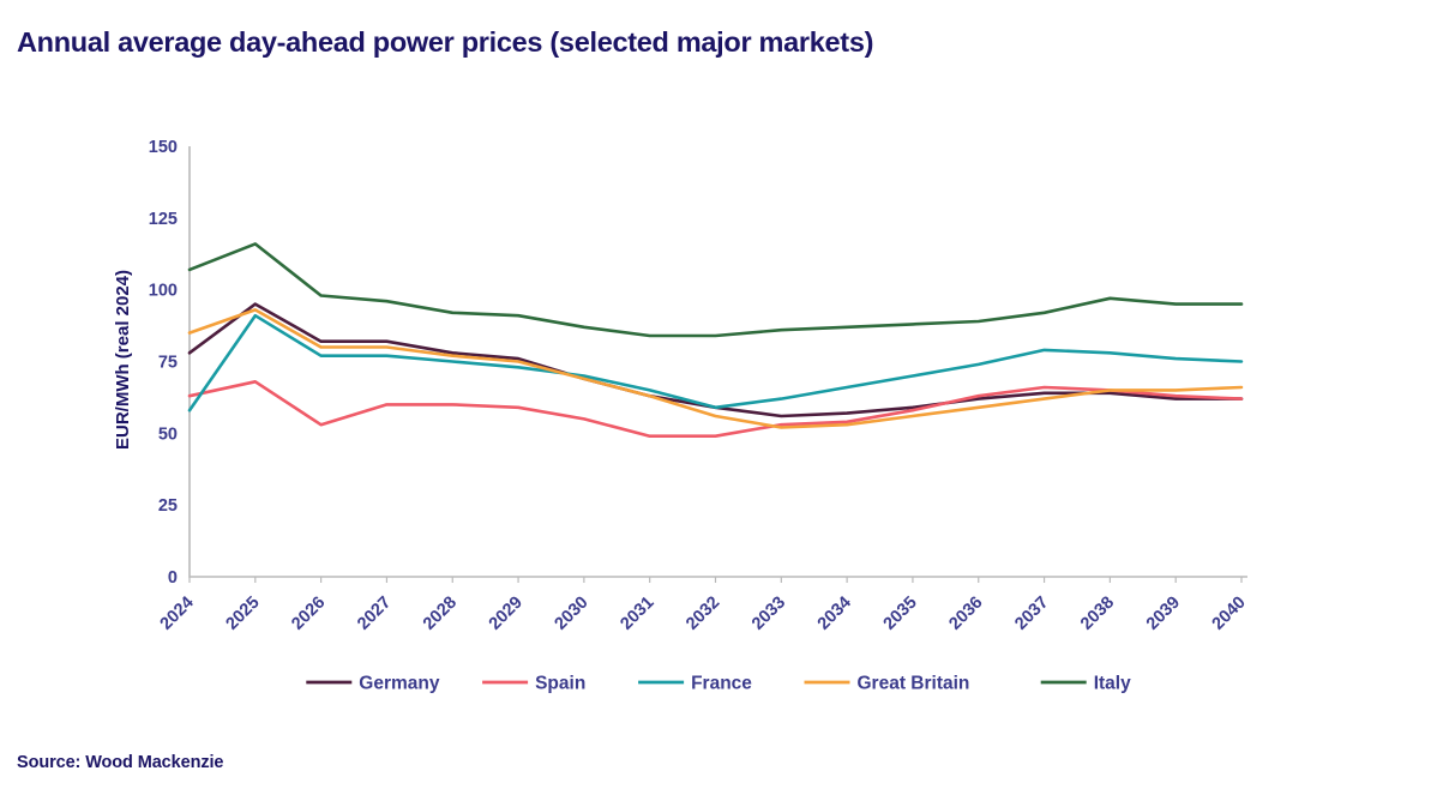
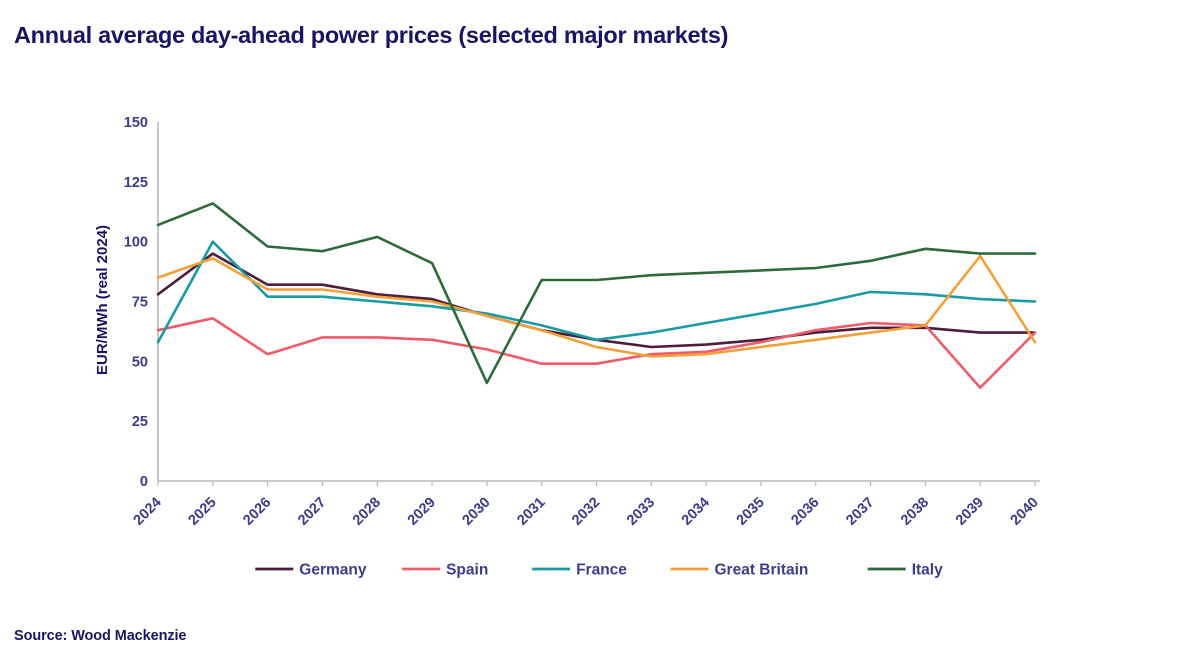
France/2025: 91 -> 100
Italy/2028: 92 -> 102
Italy/2030: 87 -> 41
Spain/2039: 63 -> 39
Great Britain/2039: 65 -> 94
Great Britain/2040: 66 -> 58
